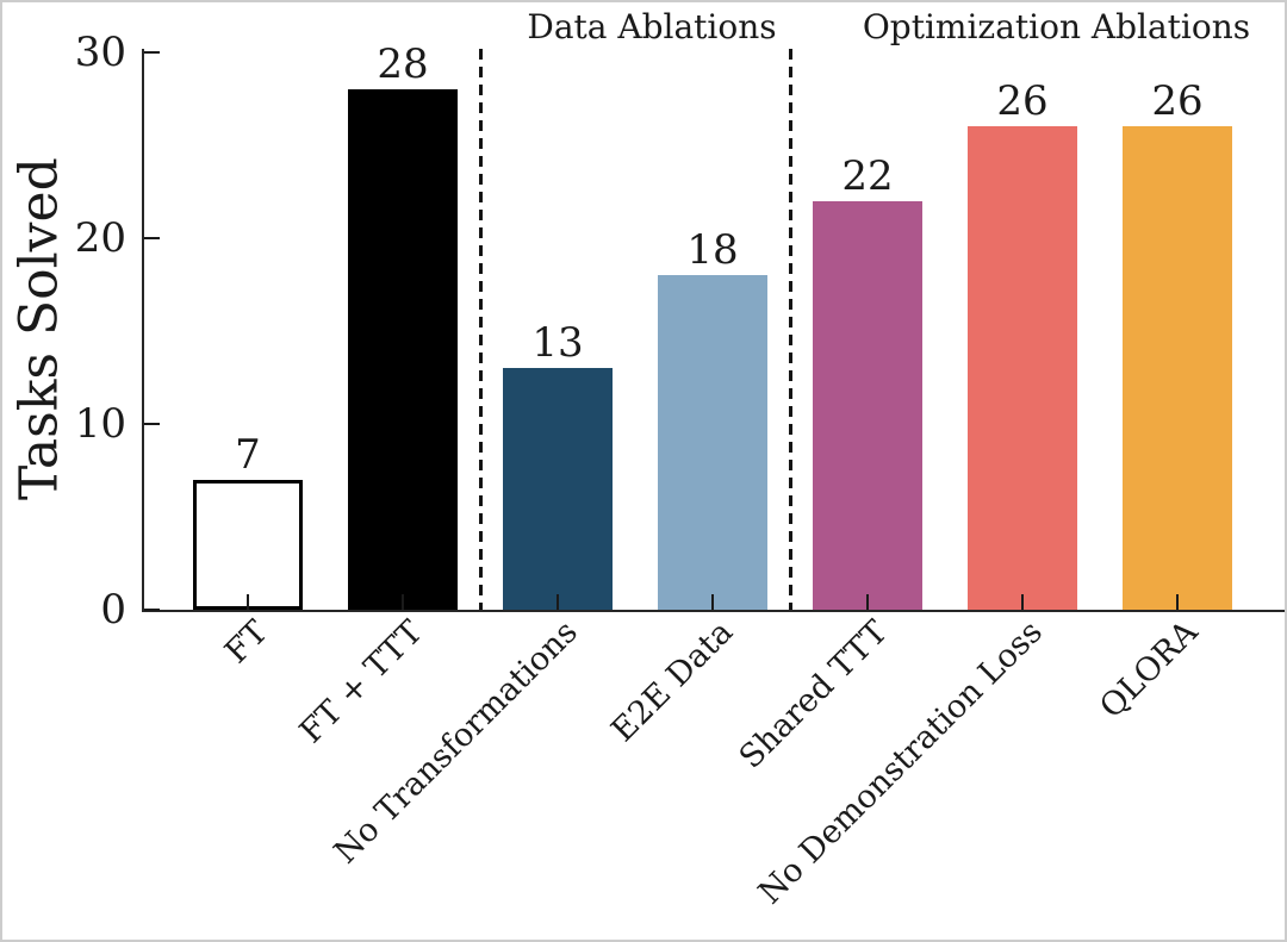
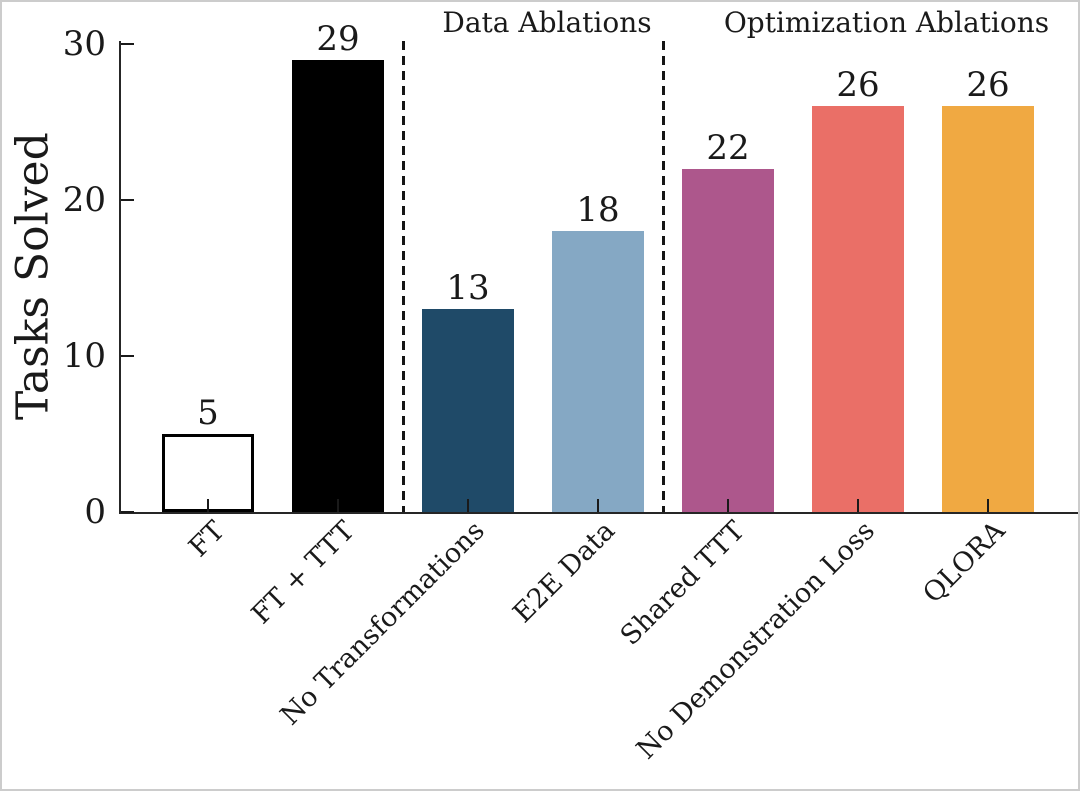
FT: 7 -> 5
FT + TTT: 28 -> 29
